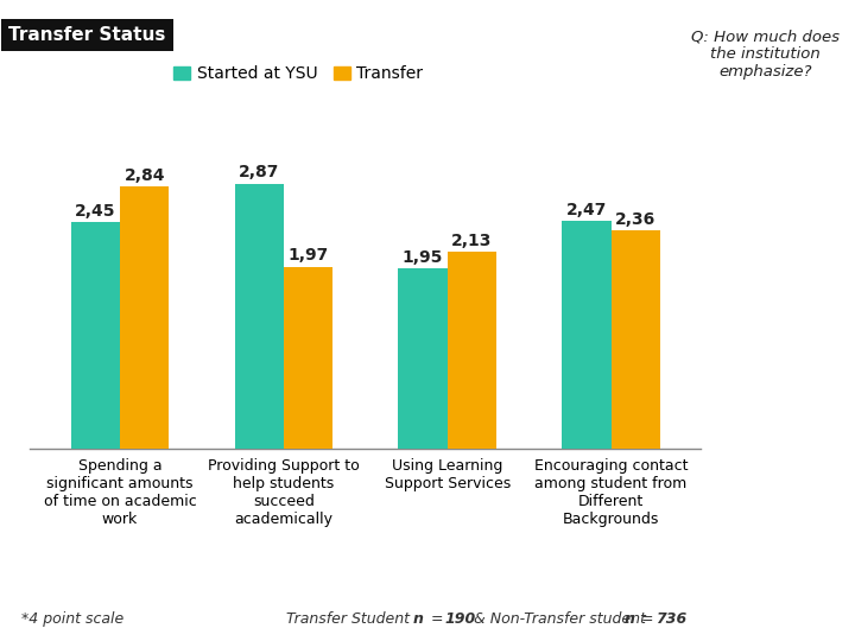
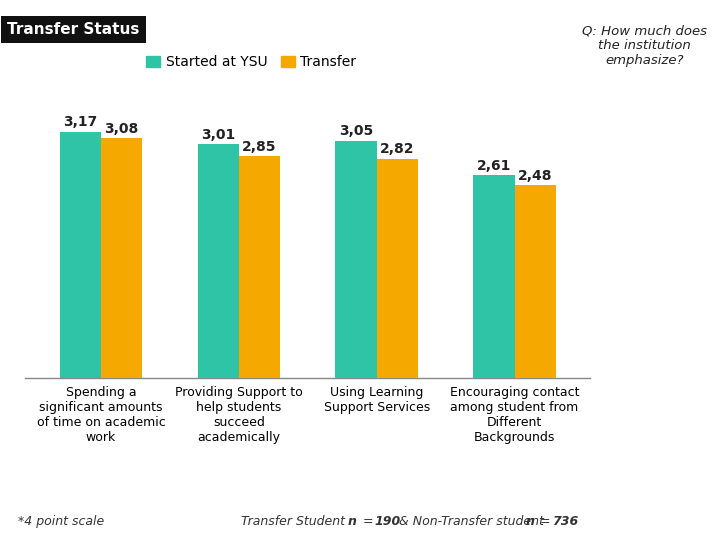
Started at YSU/Spending a significant amounts of time on academic work: 2,45 -> 3,17
Transfer/Spending a significant amounts of time on academic work: 2,84 -> 3,08
Started at YSU/Providing Support to help students succeed academically: 2,87 -> 3,01
Transfer/Providing Support to help students succeed academically: 1,97 -> 2,85
Started at YSU/Using Learning Support Services: 1,95 -> 3,05
Transfer/Using Learning Support Services: 2,13 -> 2,82
Started at YSU/Encouraging contact among student from Different Backgrounds: 2,47 -> 2,61
Transfer/Encouraging contact among student from Different Backgrounds: 2,36 -> 2,48
